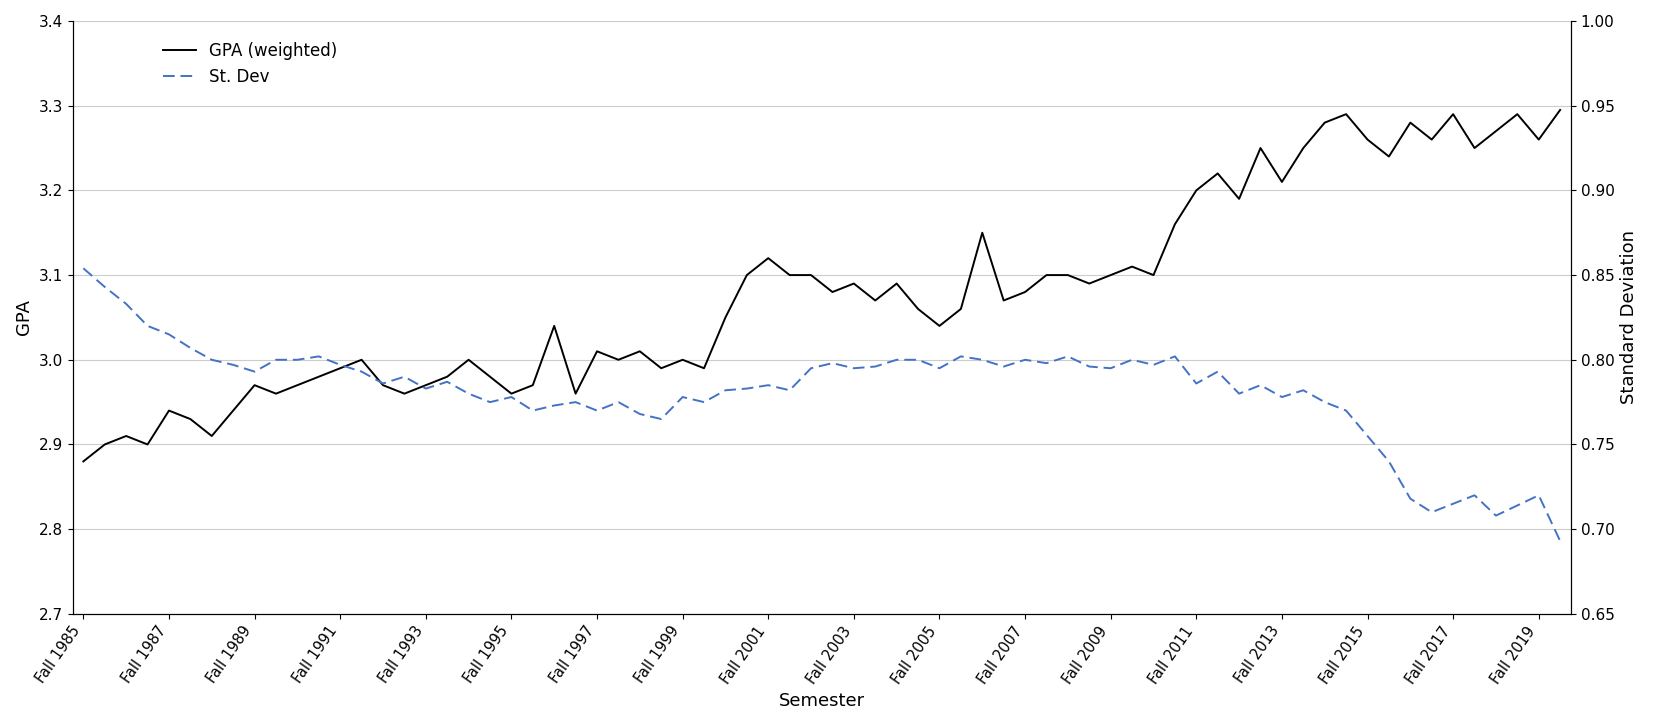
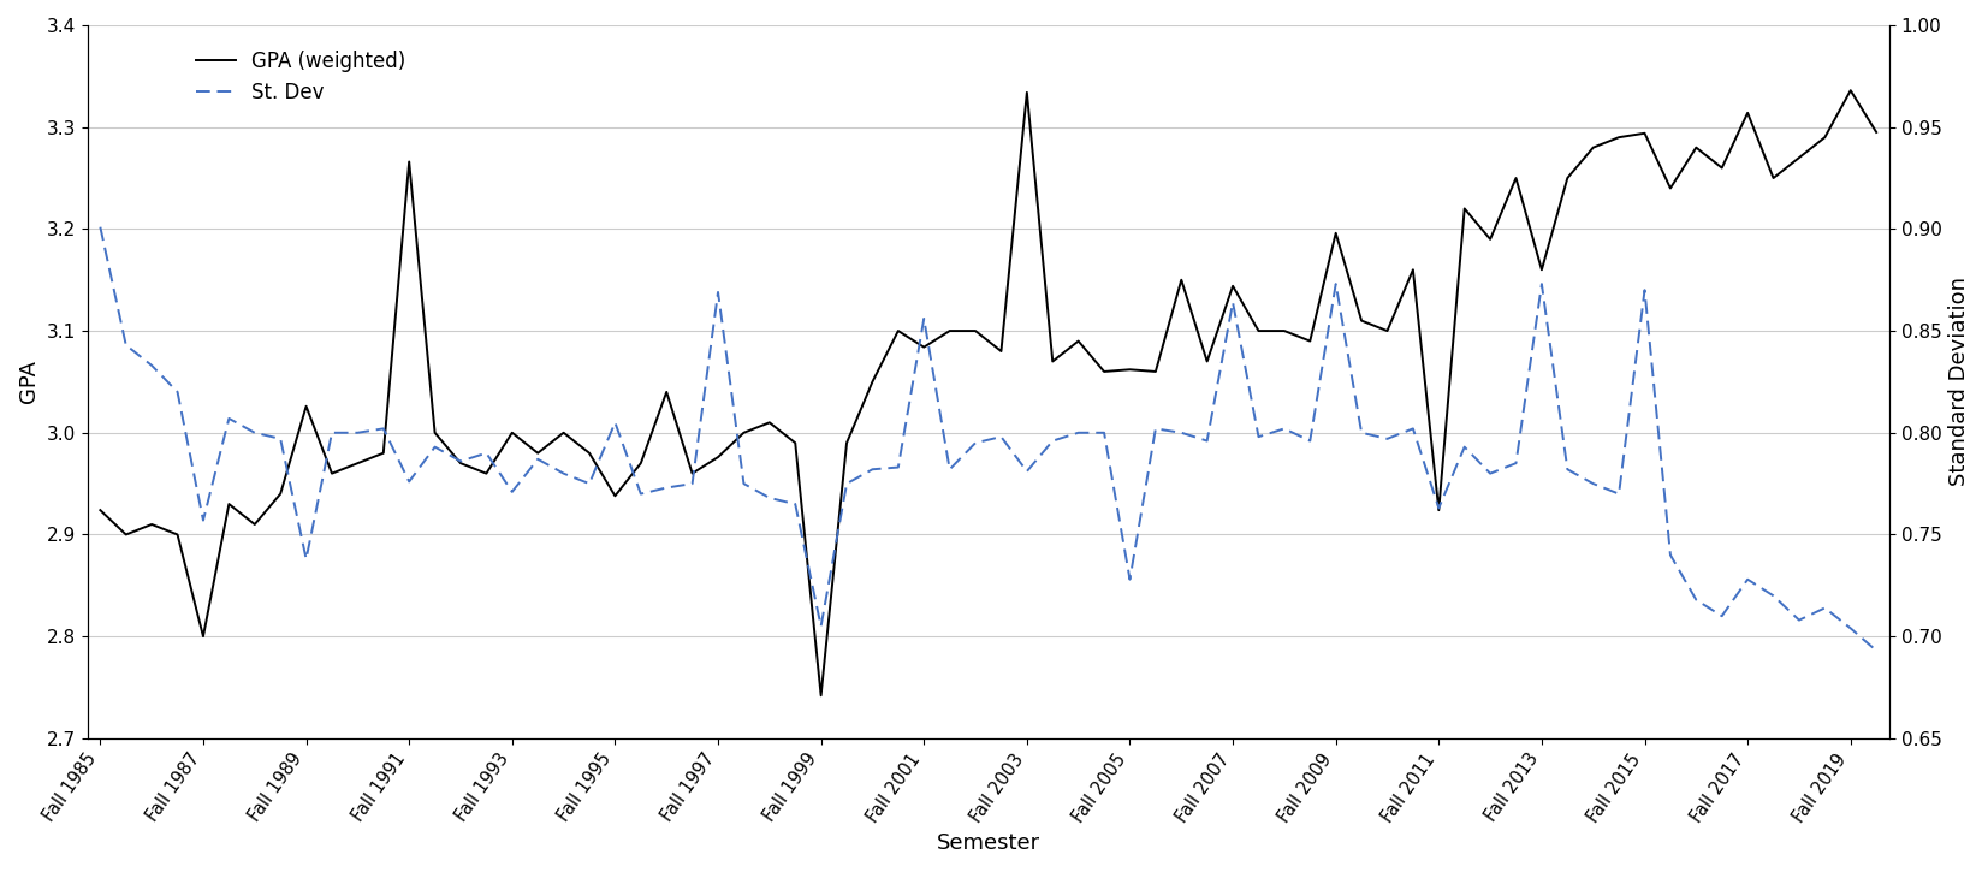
GPA (weighted)/Fall 1985: 2.880 -> 2.924
St. Dev/Fall 1985: 0.854 -> 0.901
GPA (weighted)/Fall 1987: 2.940 -> 2.800
St. Dev/Fall 1987: 0.815 -> 0.757
GPA (weighted)/Fall 1989: 2.970 -> 3.026
St. Dev/Fall 1989: 0.793 -> 0.738
GPA (weighted)/Fall 1991: 2.990 -> 3.266
St. Dev/Fall 1991: 0.797 -> 0.776
GPA (weighted)/Fall 1993: 2.970 -> 3.000
St. Dev/Fall 1993: 0.783 -> 0.771
GPA (weighted)/Fall 1995: 2.960 -> 2.938
St. Dev/Fall 1995: 0.778 -> 0.805
GPA (weighted)/Fall 1997: 3.010 -> 2.976
St. Dev/Fall 1997: 0.770 -> 0.869
GPA (weighted)/Fall 1999: 3.000 -> 2.742
St. Dev/Fall 1999: 0.778 -> 0.705
GPA (weighted)/Fall 2001: 3.120 -> 3.084
St. Dev/Fall 2001: 0.785 -> 0.856
GPA (weighted)/Fall 2003: 3.090 -> 3.334
St. Dev/Fall 2003: 0.795 -> 0.781
GPA (weighted)/Fall 2005: 3.040 -> 3.062
St. Dev/Fall 2005: 0.795 -> 0.728
GPA (weighted)/Fall 2007: 3.080 -> 3.144
St. Dev/Fall 2007: 0.800 -> 0.864
GPA (weighted)/Fall 2009: 3.100 -> 3.196
St. Dev/Fall 2009: 0.795 -> 0.873
GPA (weighted)/Fall 2011: 3.200 -> 2.924
St. Dev/Fall 2011: 0.786 -> 0.763
GPA (weighted)/Fall 2013: 3.210 -> 3.160
St. Dev/Fall 2013: 0.778 -> 0.873
GPA (weighted)/Fall 2015: 3.260 -> 3.294
St. Dev/Fall 2015: 0.755 -> 0.870
GPA (weighted)/Fall 2017: 3.290 -> 3.314
St. Dev/Fall 2017: 0.715 -> 0.728
GPA (weighted)/Fall 2019: 3.260 -> 3.336
St. Dev/Fall 2019: 0.720 -> 0.704
